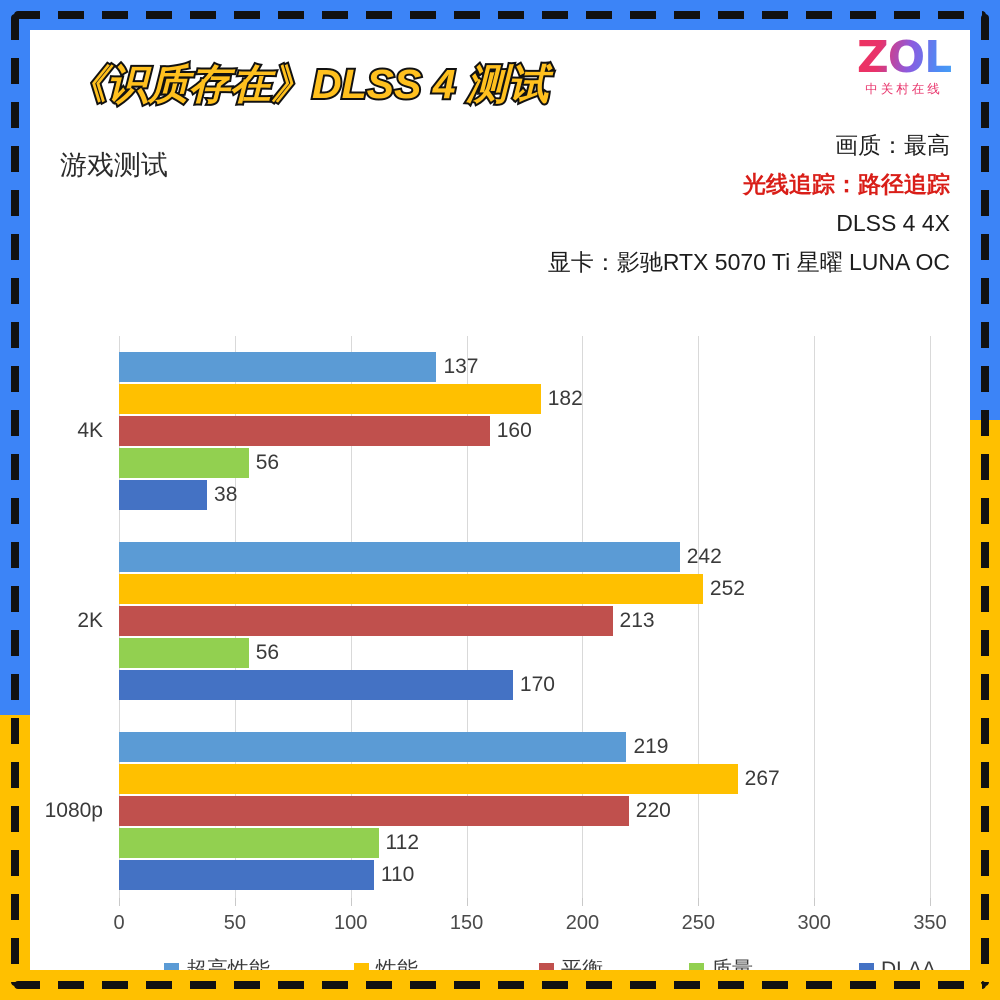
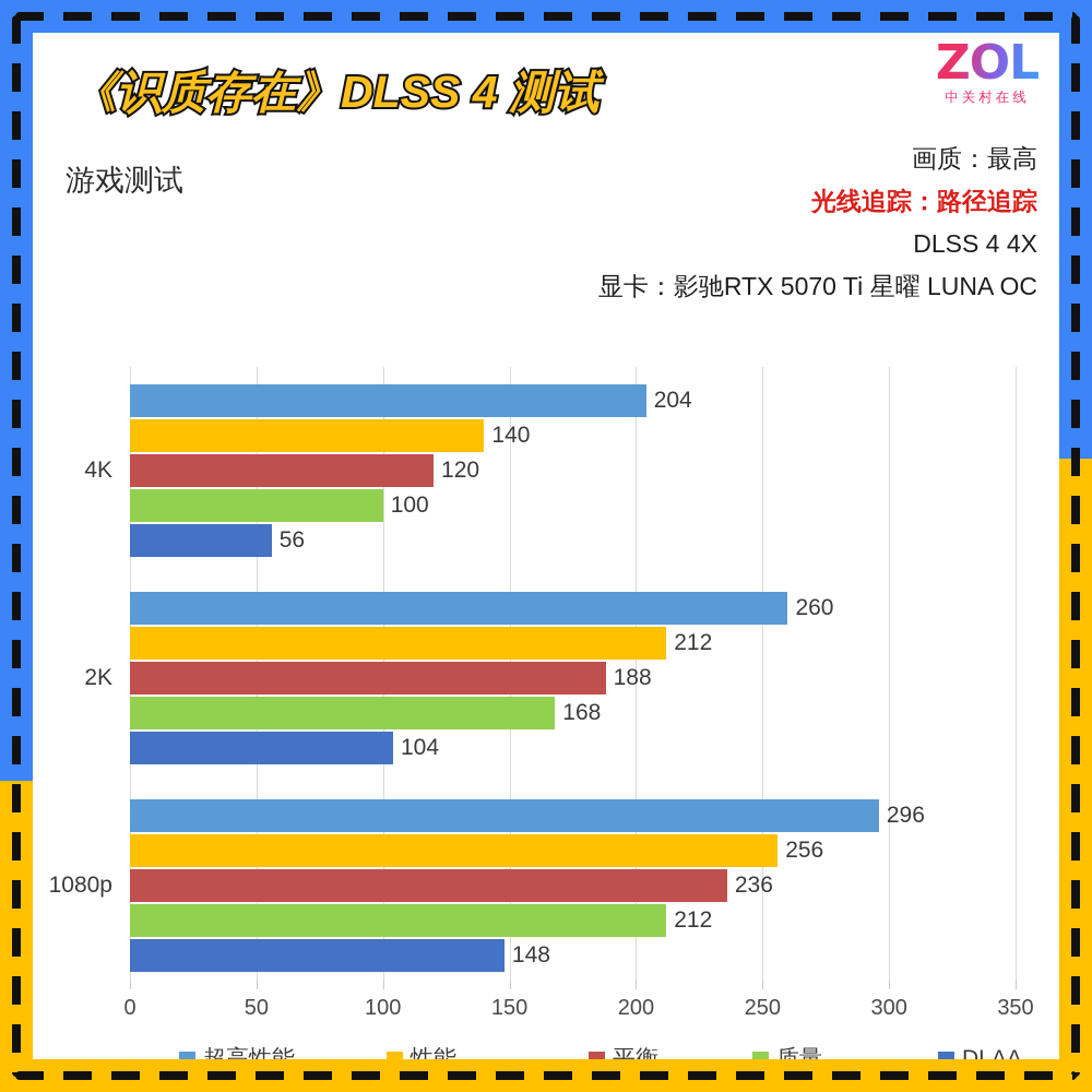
超高性能/4K: 137 -> 204
性能/4K: 182 -> 140
平衡/4K: 160 -> 120
质量/4K: 56 -> 100
DLAA/4K: 38 -> 56
超高性能/2K: 242 -> 260
性能/2K: 252 -> 212
平衡/2K: 213 -> 188
质量/2K: 56 -> 168
DLAA/2K: 170 -> 104
超高性能/1080p: 219 -> 296
性能/1080p: 267 -> 256
平衡/1080p: 220 -> 236
质量/1080p: 112 -> 212
DLAA/1080p: 110 -> 148
